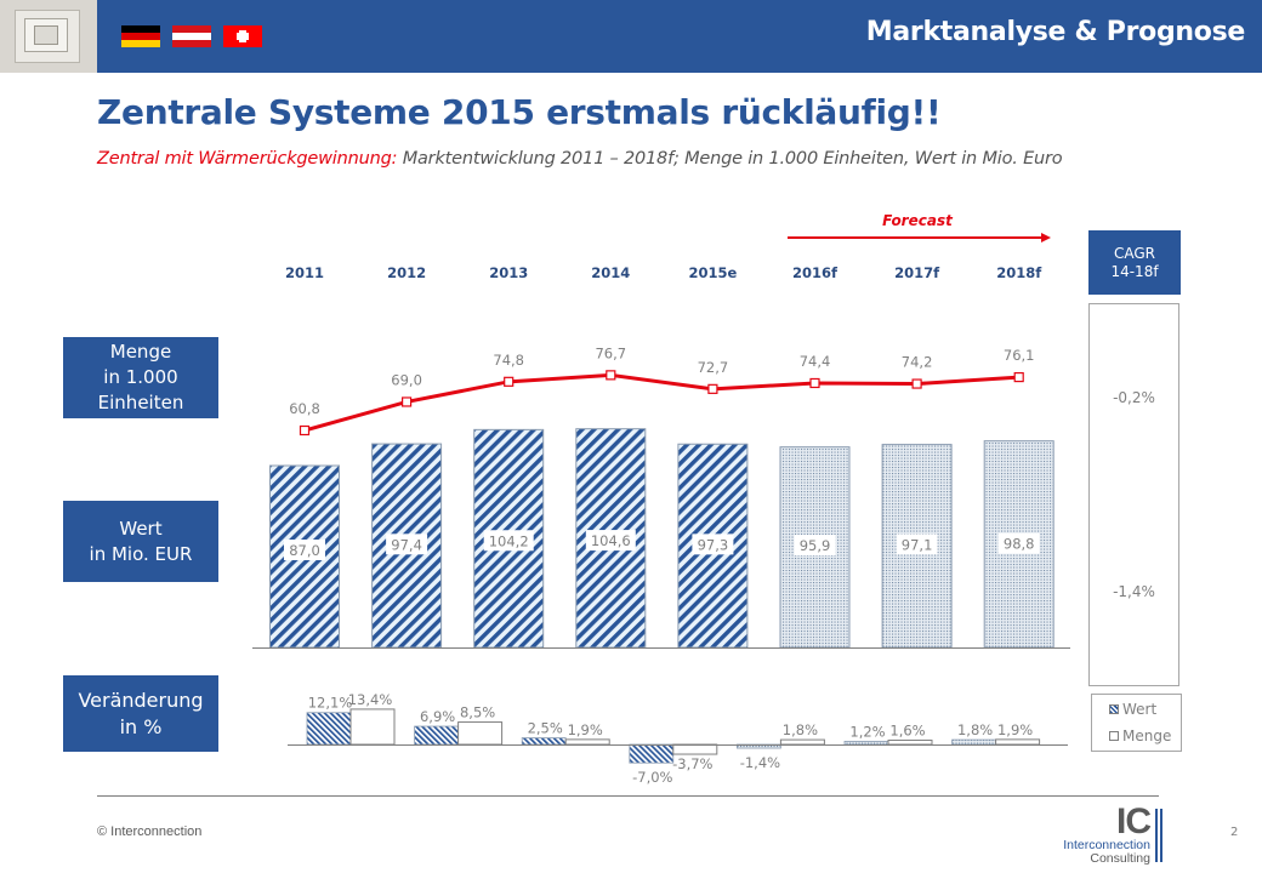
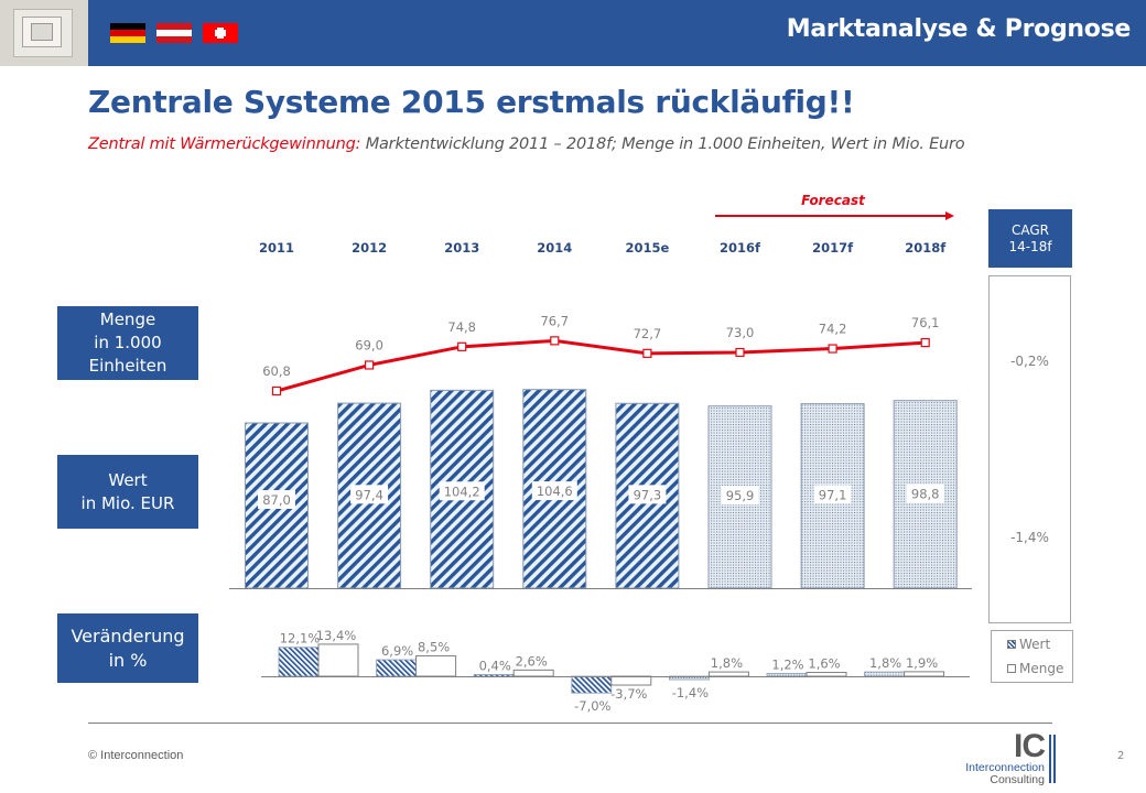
Menge in 1.000 Einheiten/2016f: 74,4 -> 73,0
Veränderung in %/Wert/2014: 2,5% -> 0,4%
Veränderung in %/Menge/2014: 1,9% -> 2,6%
